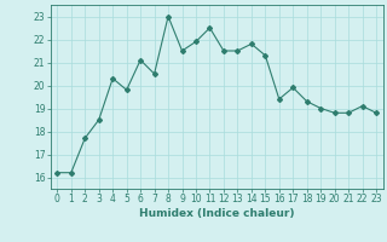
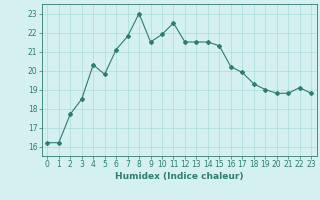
7: 20.5 -> 21.8
14: 21.8 -> 21.5
16: 19.4 -> 20.2
